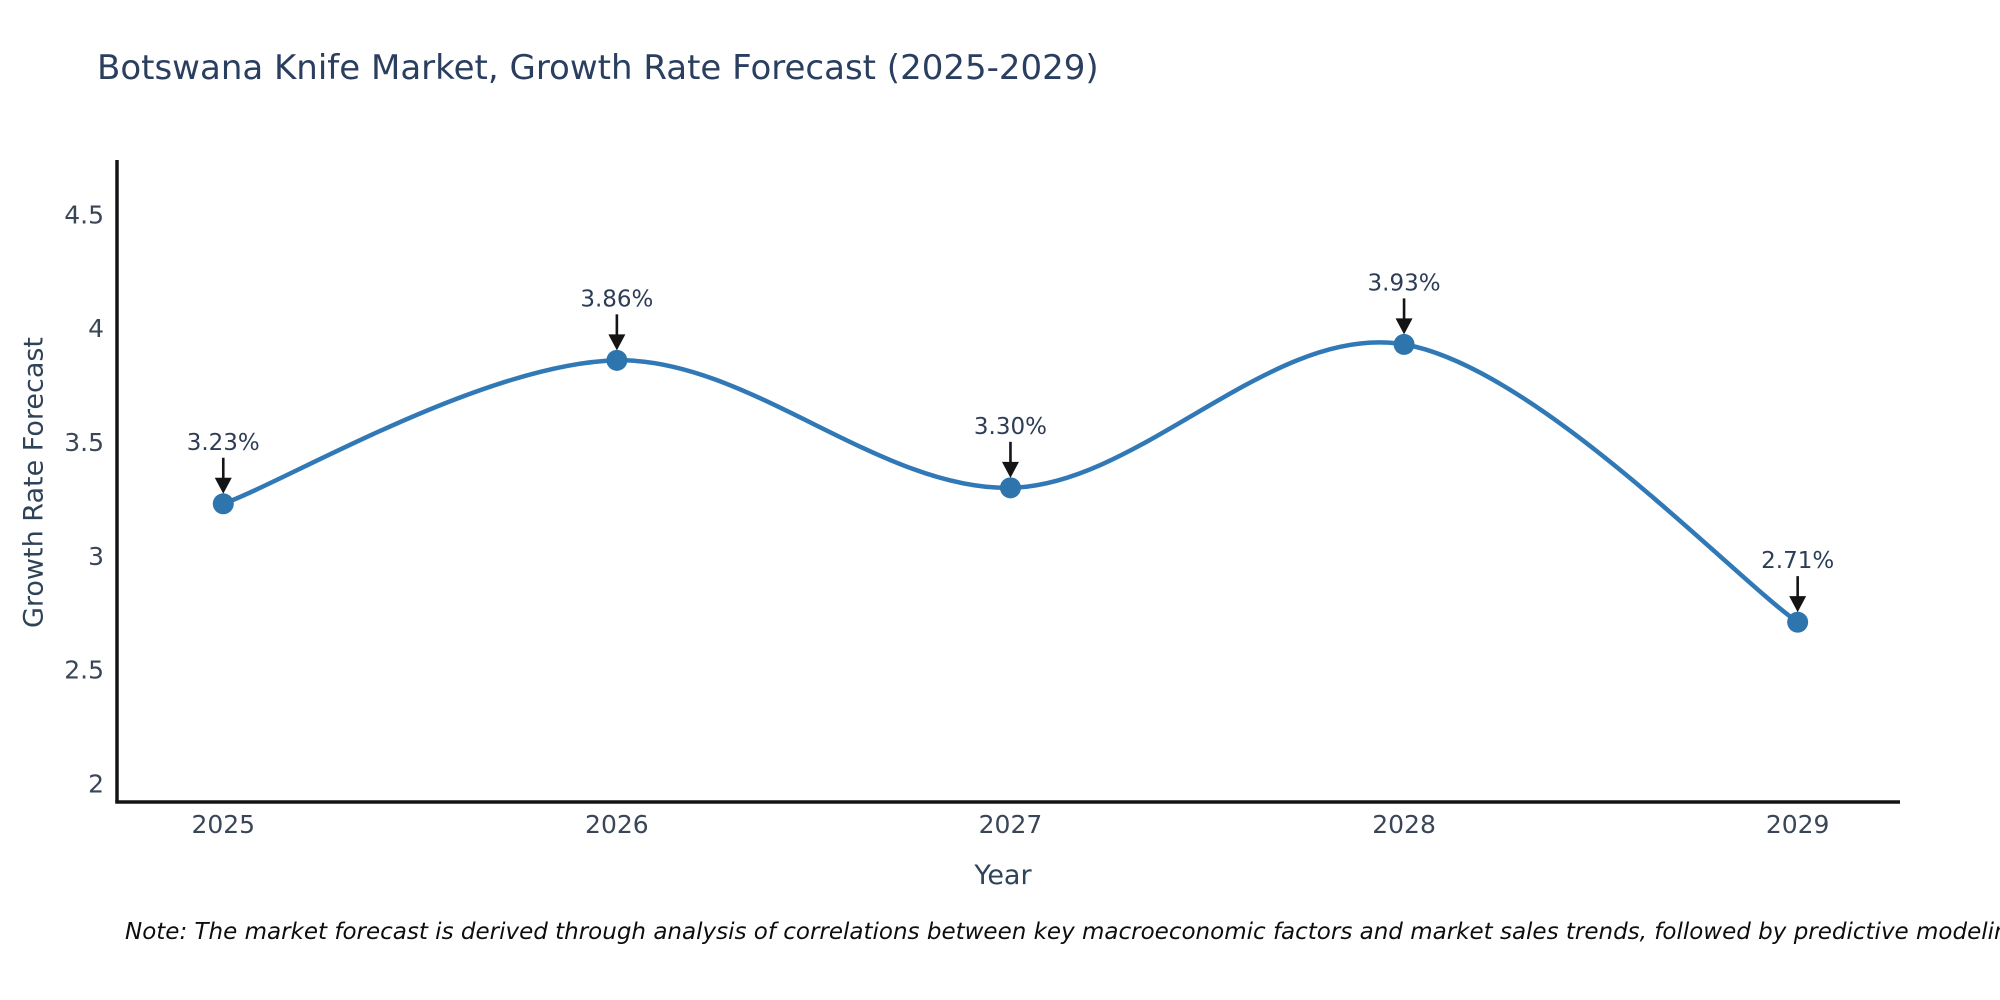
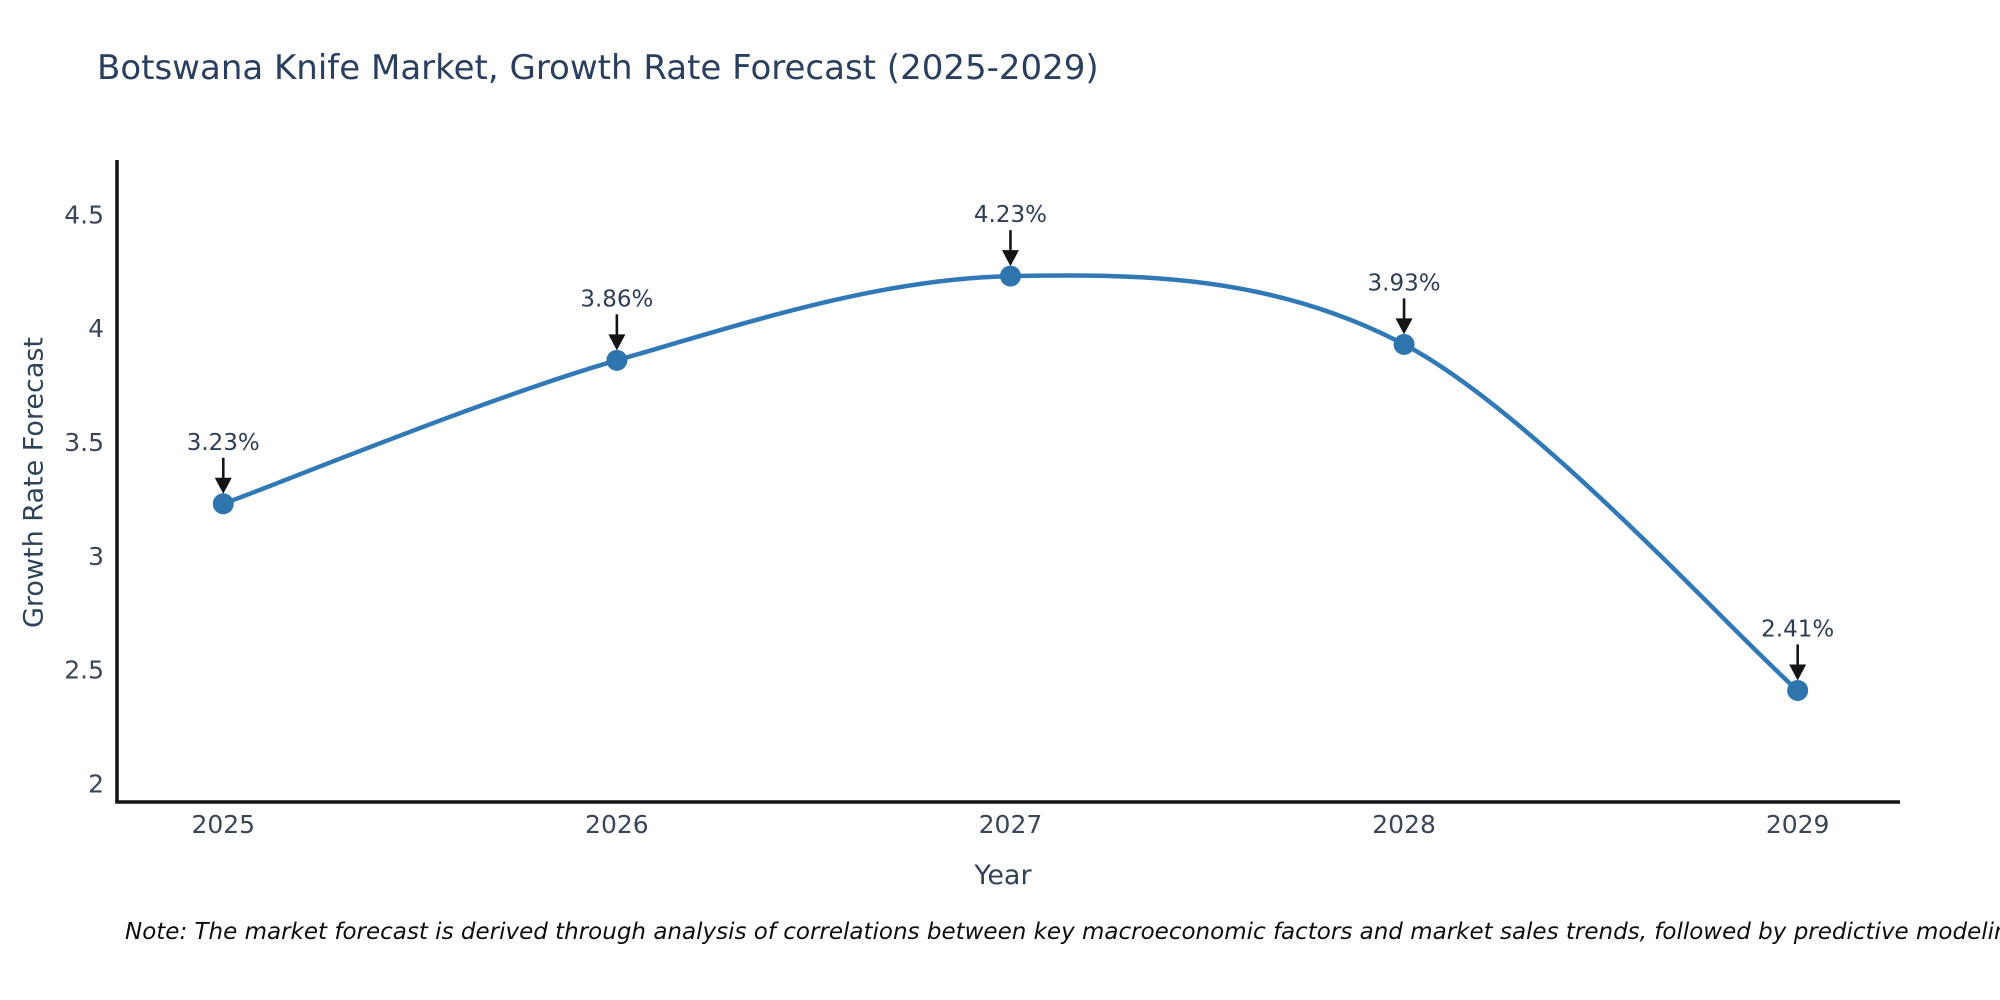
2027: 3.30% -> 4.23%
2029: 2.71% -> 2.41%
